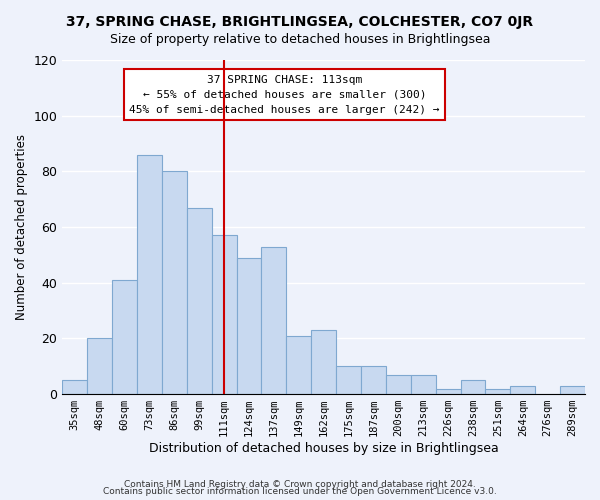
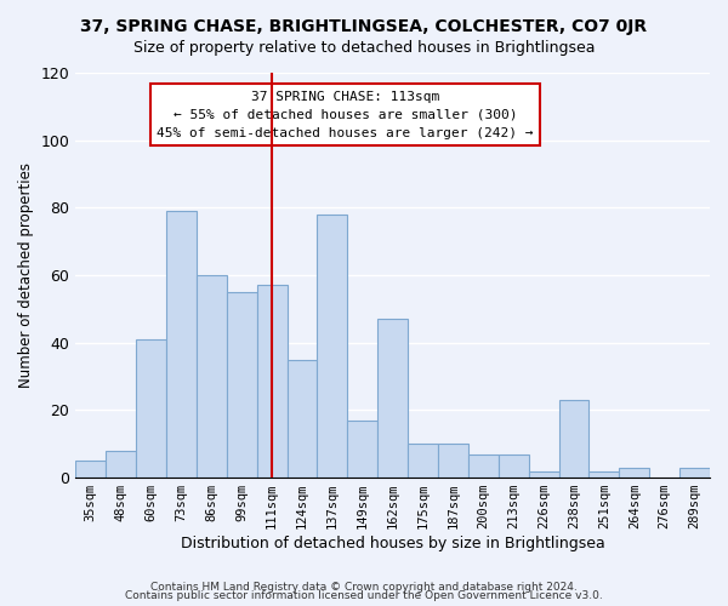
48sqm: 20 -> 8
73sqm: 86 -> 79
86sqm: 80 -> 60
99sqm: 67 -> 55
124sqm: 49 -> 35
137sqm: 53 -> 78
149sqm: 21 -> 17
162sqm: 23 -> 47
238sqm: 5 -> 23
